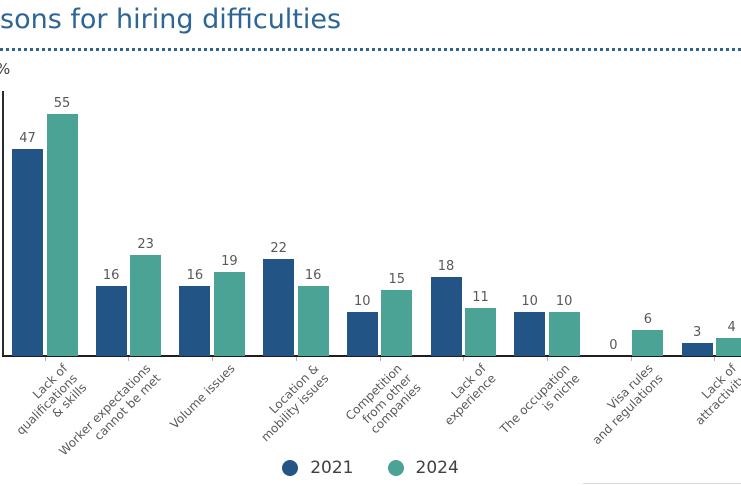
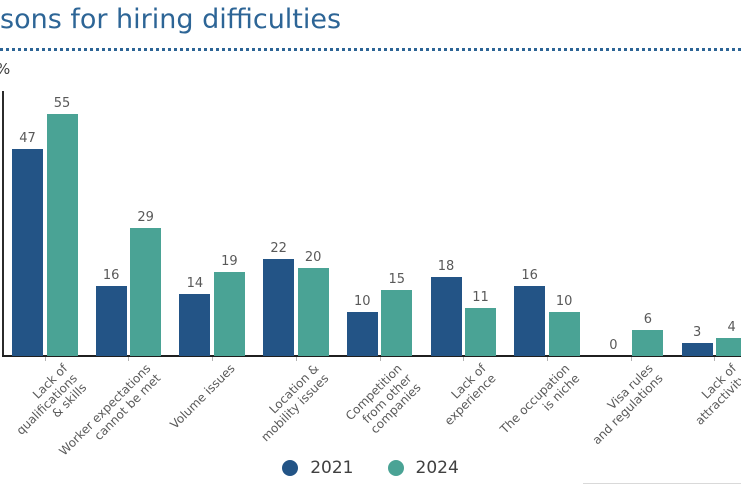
2024/Worker expectations cannot be met: 23 -> 29
2021/Volume issues: 16 -> 14
2024/Location & mobility issues: 16 -> 20
2021/The occupation is niche: 10 -> 16
